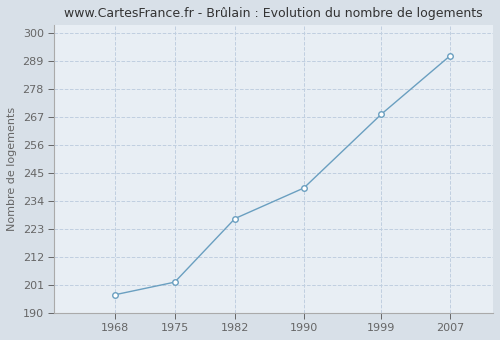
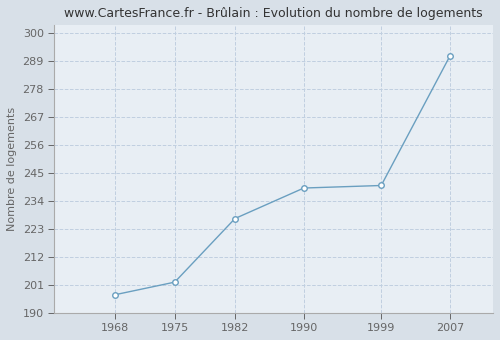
1999: 268 -> 240
